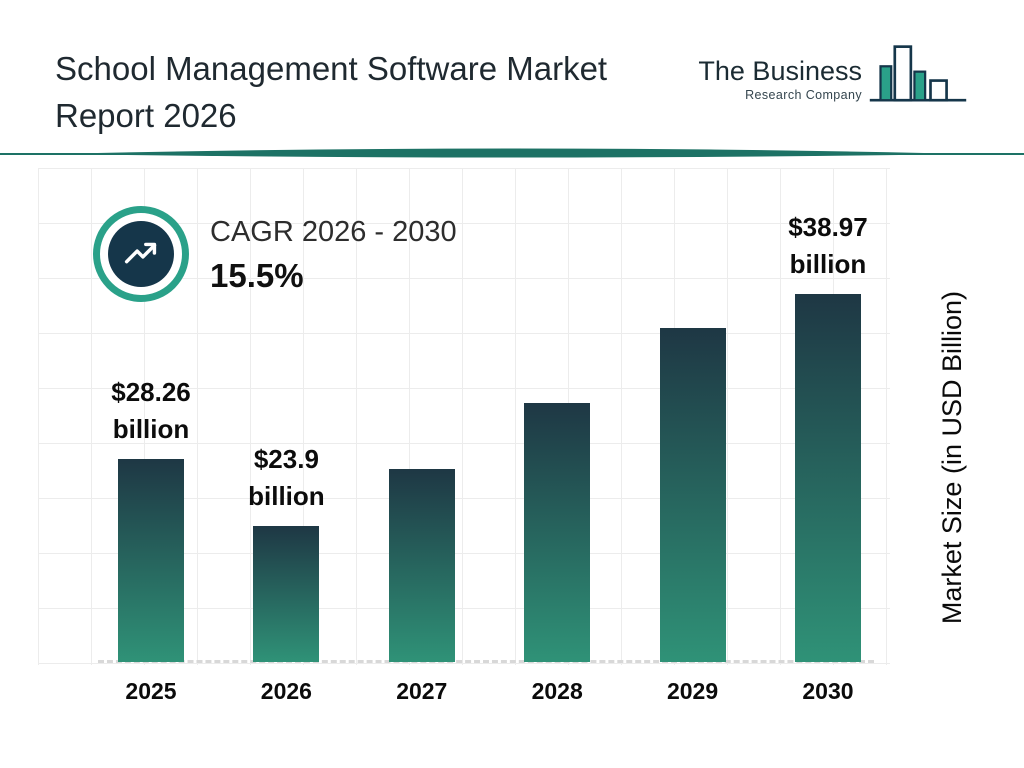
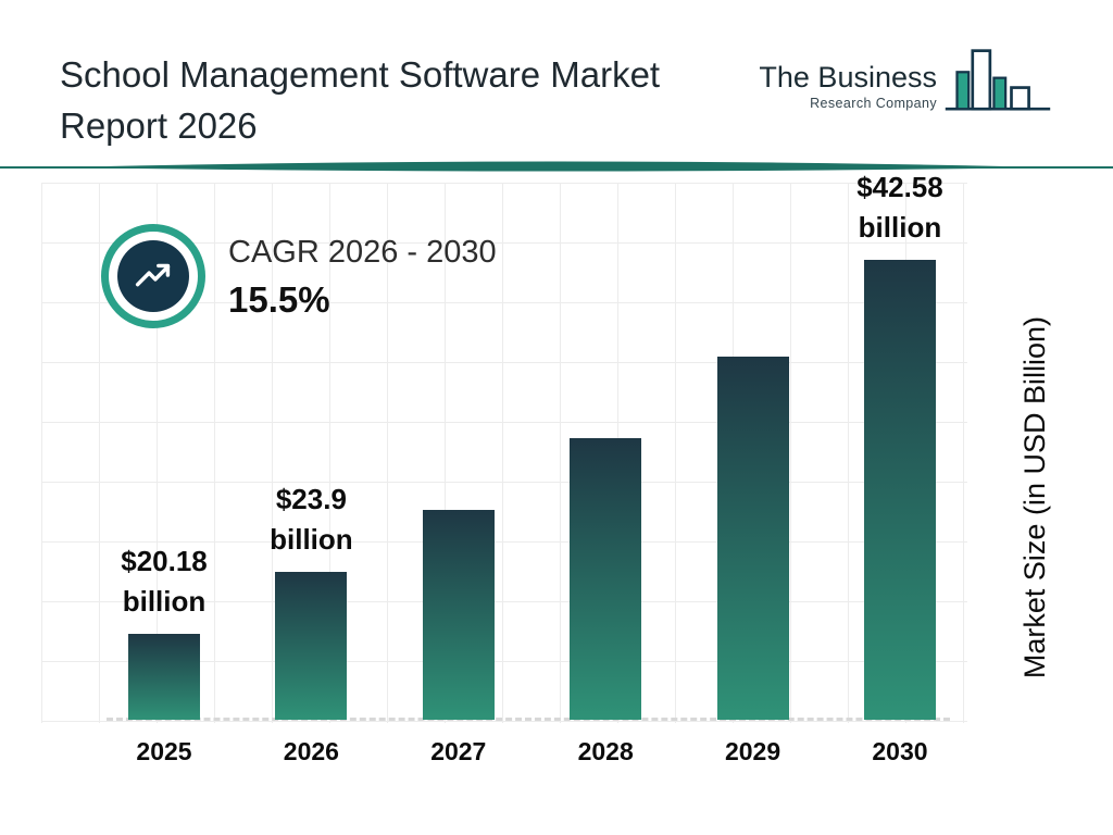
2025: $28.26 -> $20.18
2030: $38.97 -> $42.58
